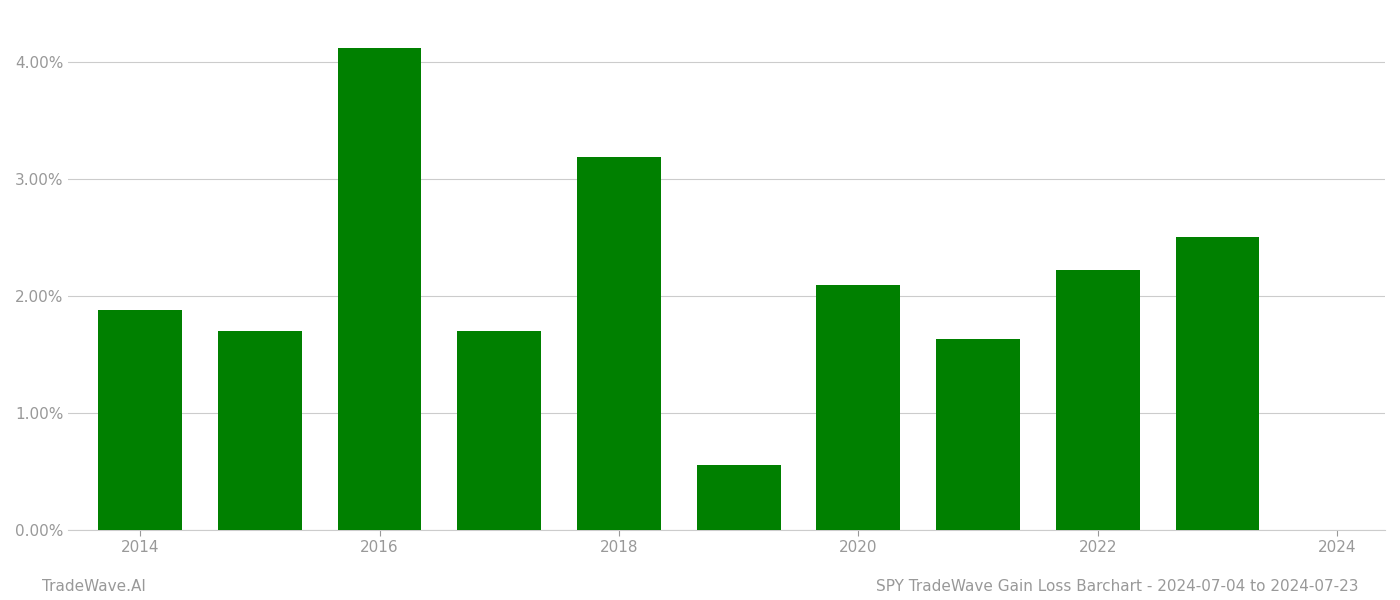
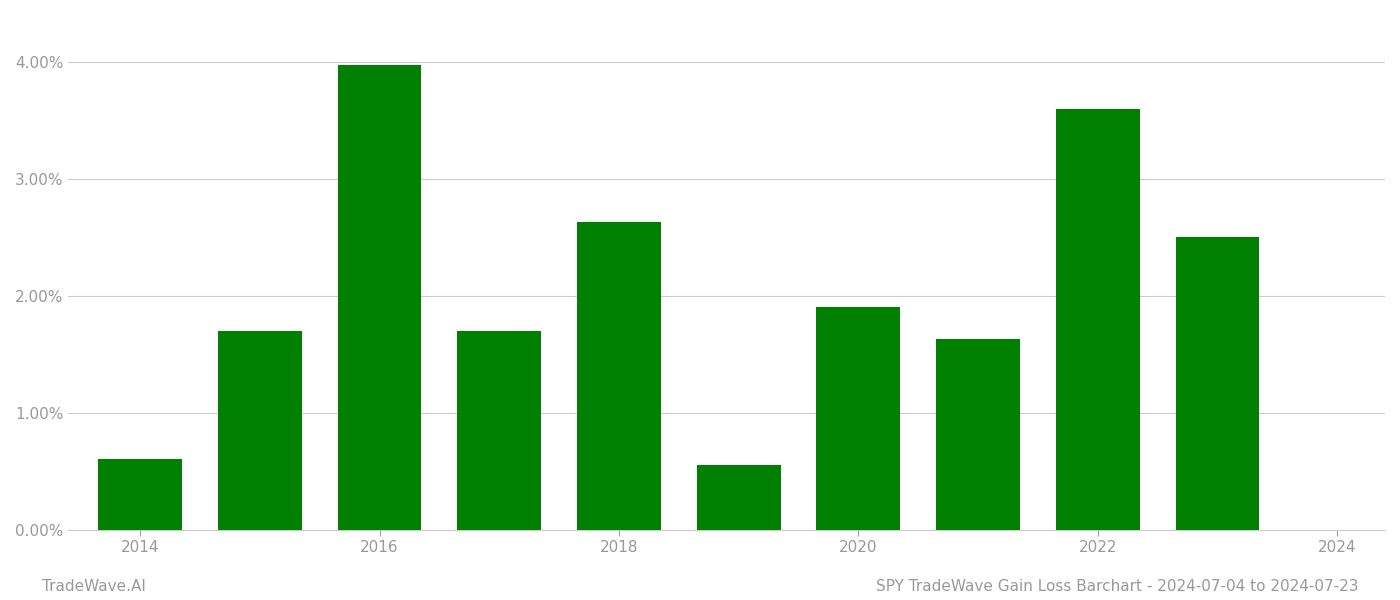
2014: 1.88% -> 0.60%
2016: 4.12% -> 3.97%
2018: 3.19% -> 2.63%
2020: 2.09% -> 1.90%
2022: 2.22% -> 3.60%
